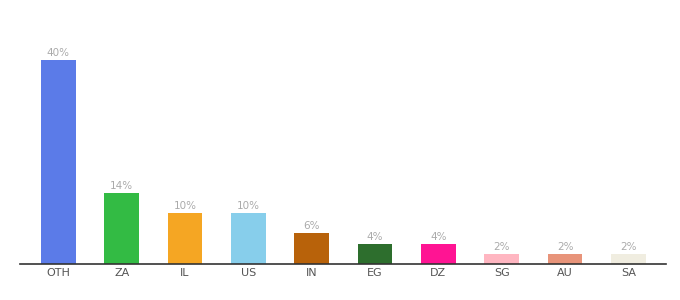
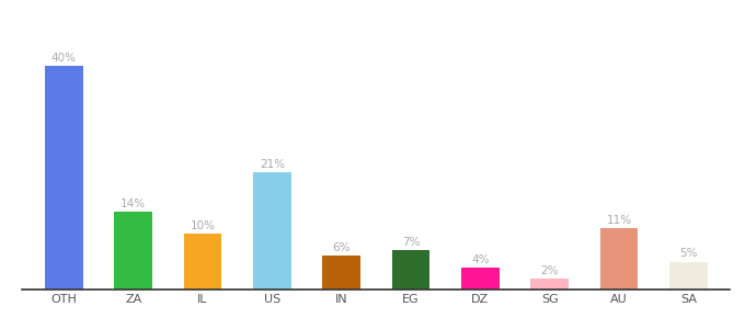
US: 10% -> 21%
EG: 4% -> 7%
AU: 2% -> 11%
SA: 2% -> 5%
